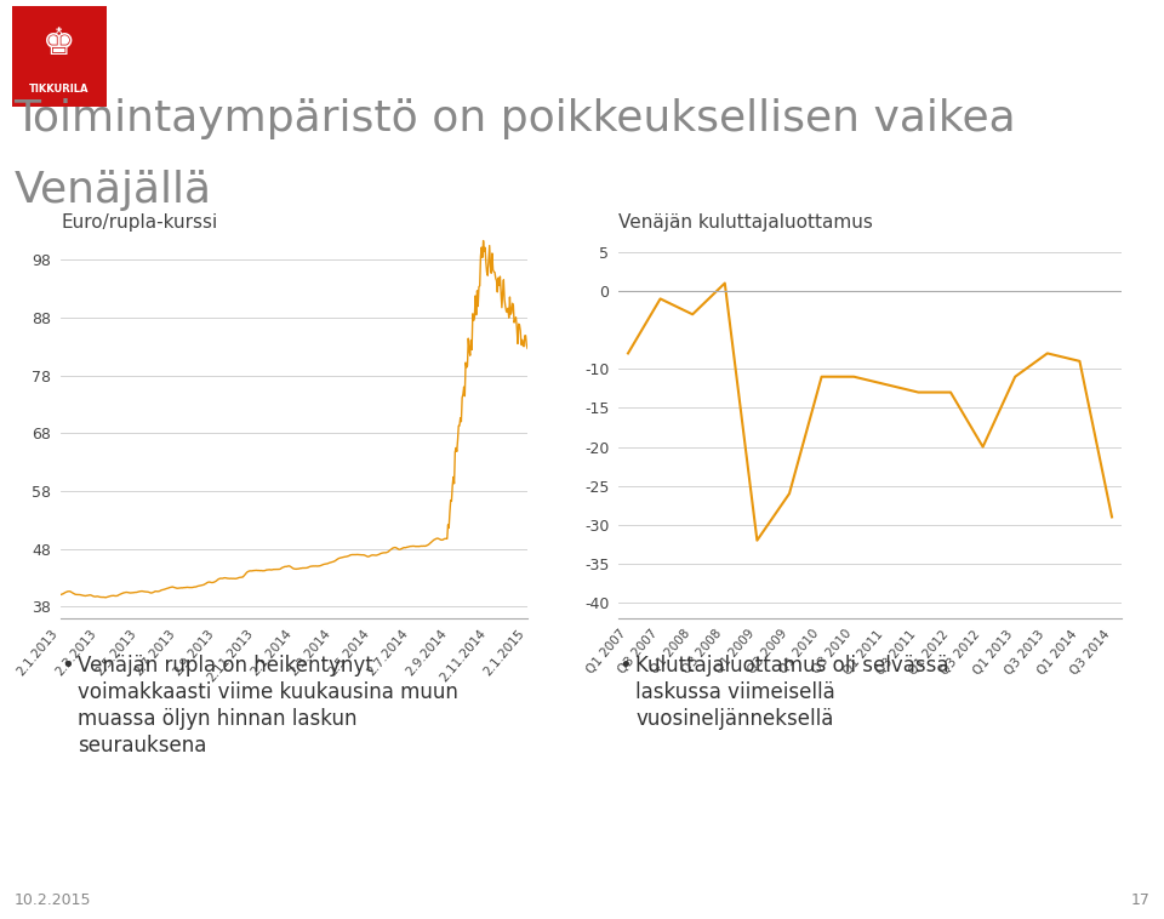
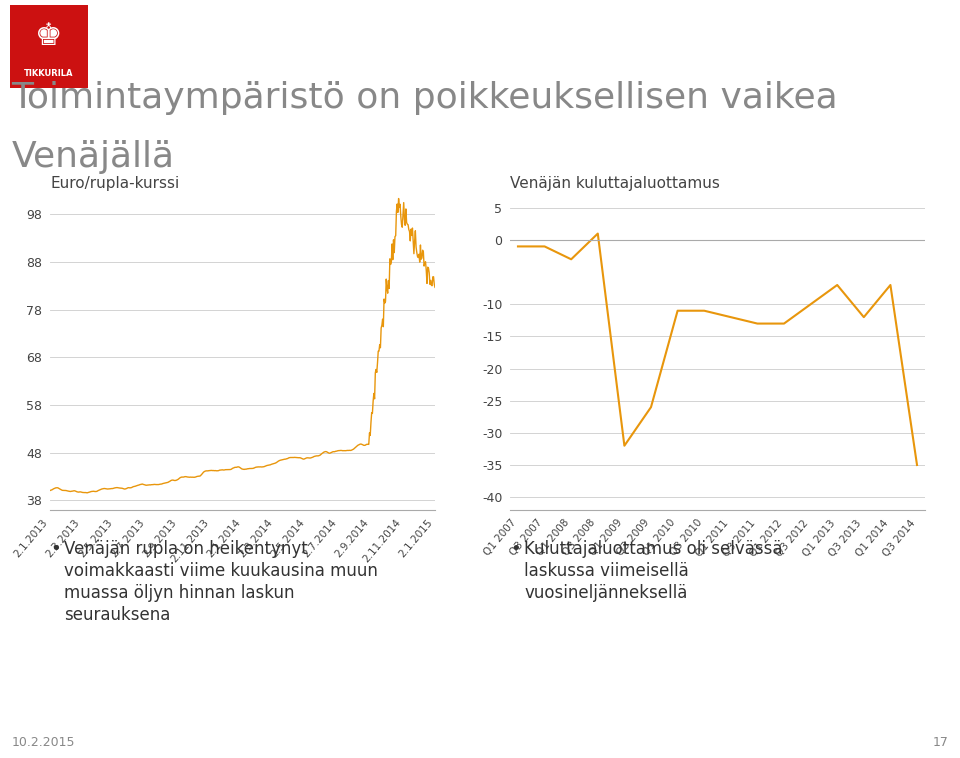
Q1 2007: -8 -> -1
Q3 2012: -20 -> -10
Q1 2013: -11 -> -7
Q3 2013: -8 -> -12
Q1 2014: -9 -> -7
Q3 2014: -29 -> -35
